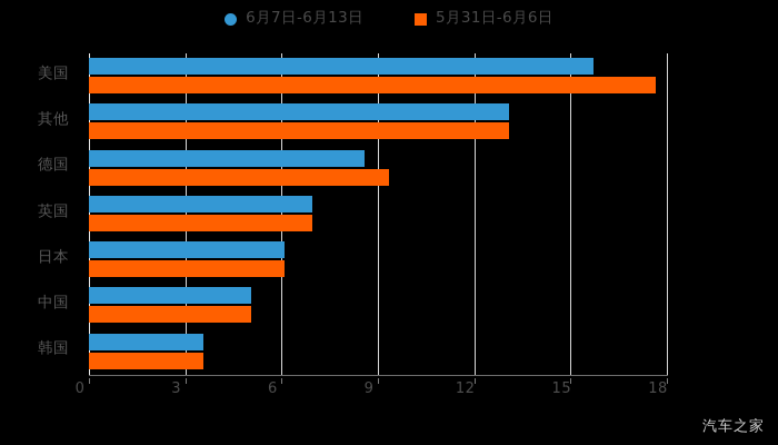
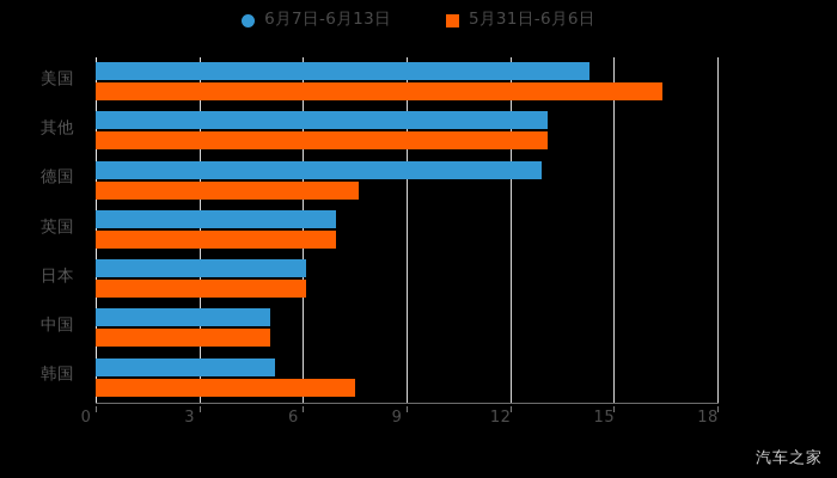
6月7日-6月13日/美国: 15.7 -> 14.3
5月31日-6月6日/美国: 17.6 -> 16.4
6月7日-6月13日/德国: 8.6 -> 12.9
5月31日-6月6日/德国: 9.3 -> 7.6
6月7日-6月13日/韩国: 3.5 -> 5.2
5月31日-6月6日/韩国: 3.5 -> 7.5
